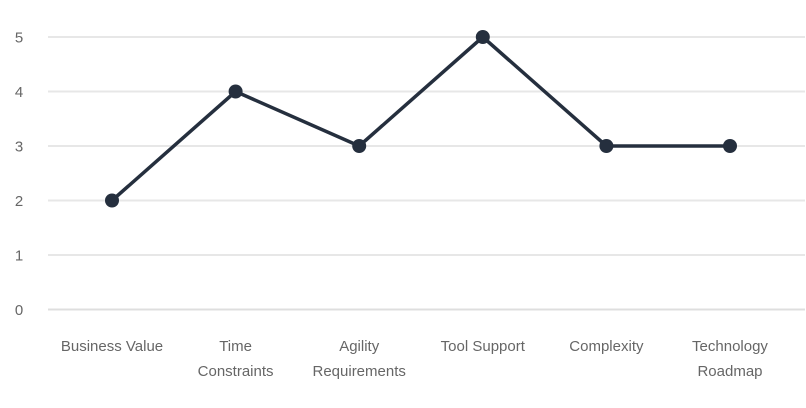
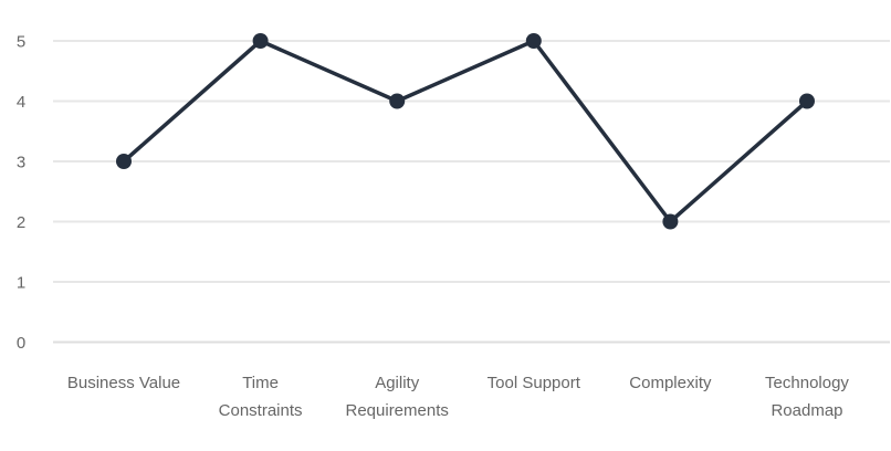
Business Value: 2 -> 3
Time Constraints: 4 -> 5
Agility Requirements: 3 -> 4
Complexity: 3 -> 2
Technology Roadmap: 3 -> 4
